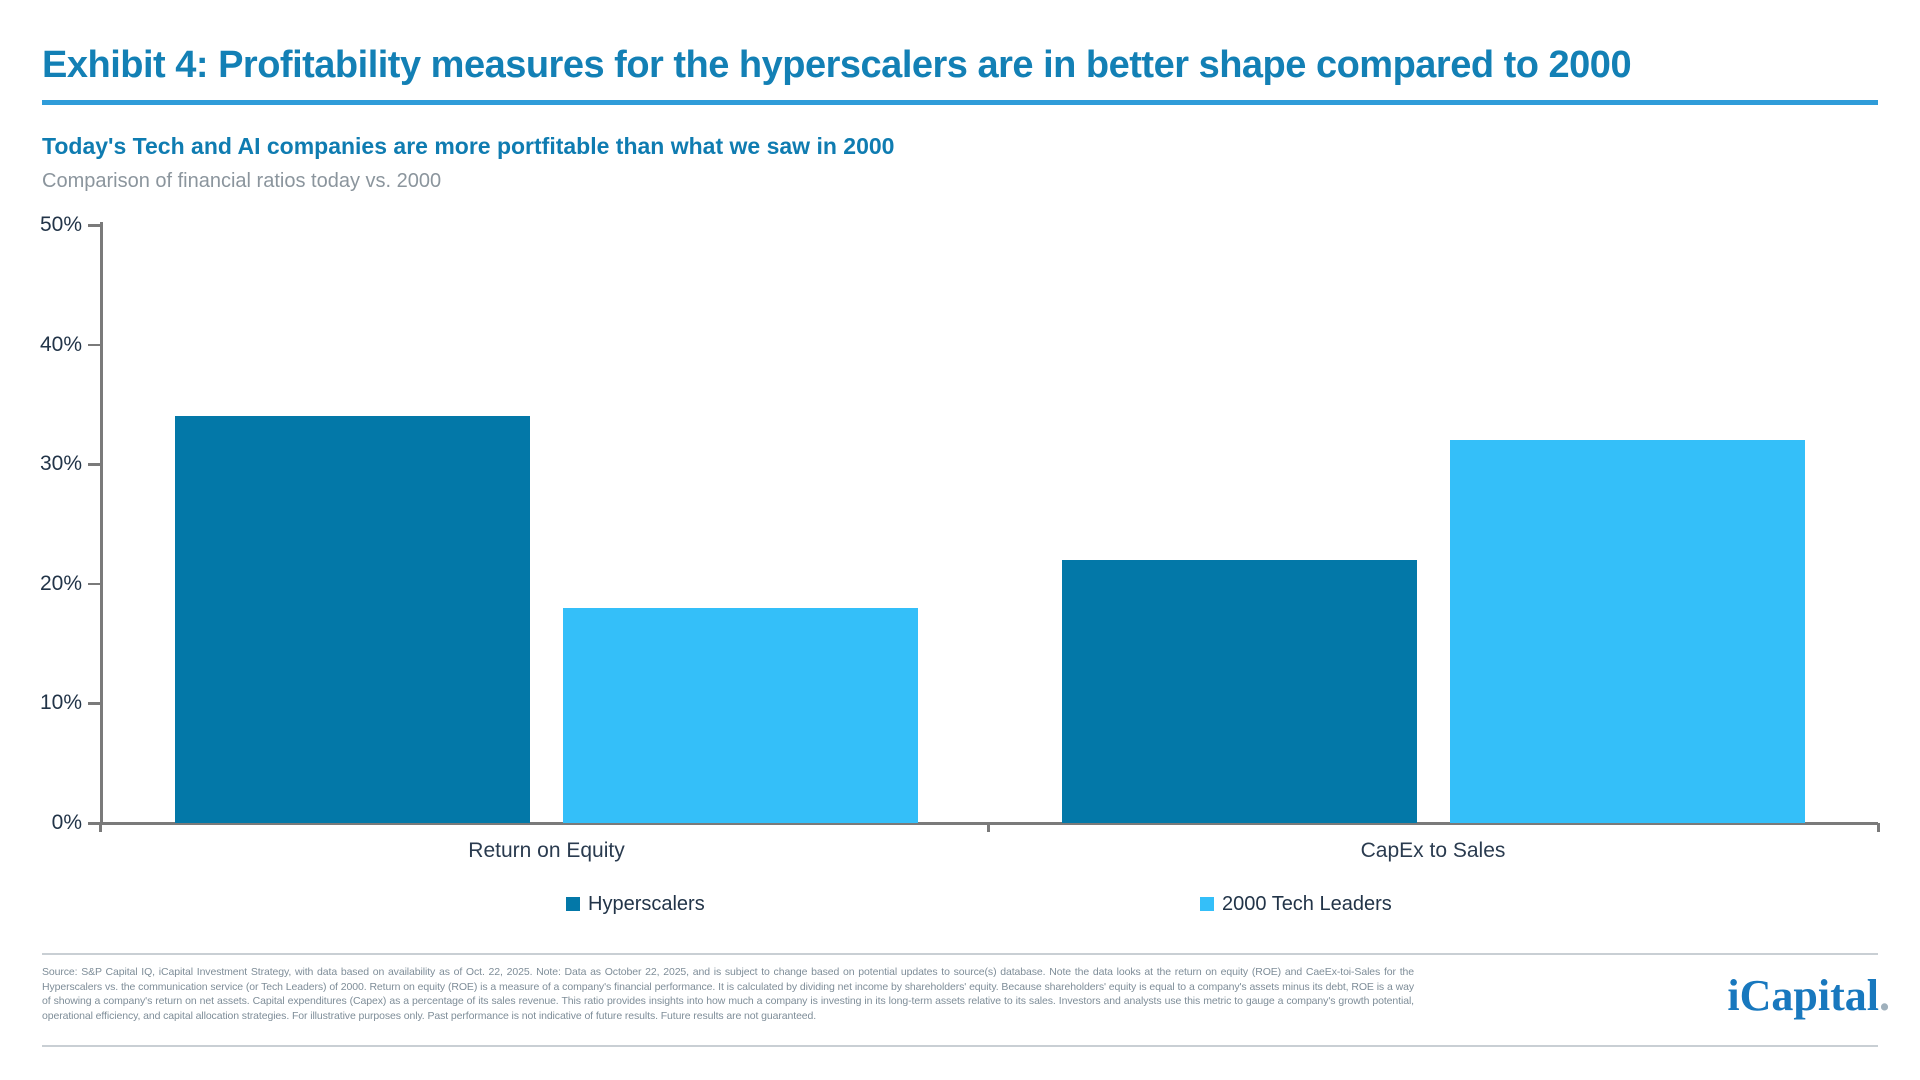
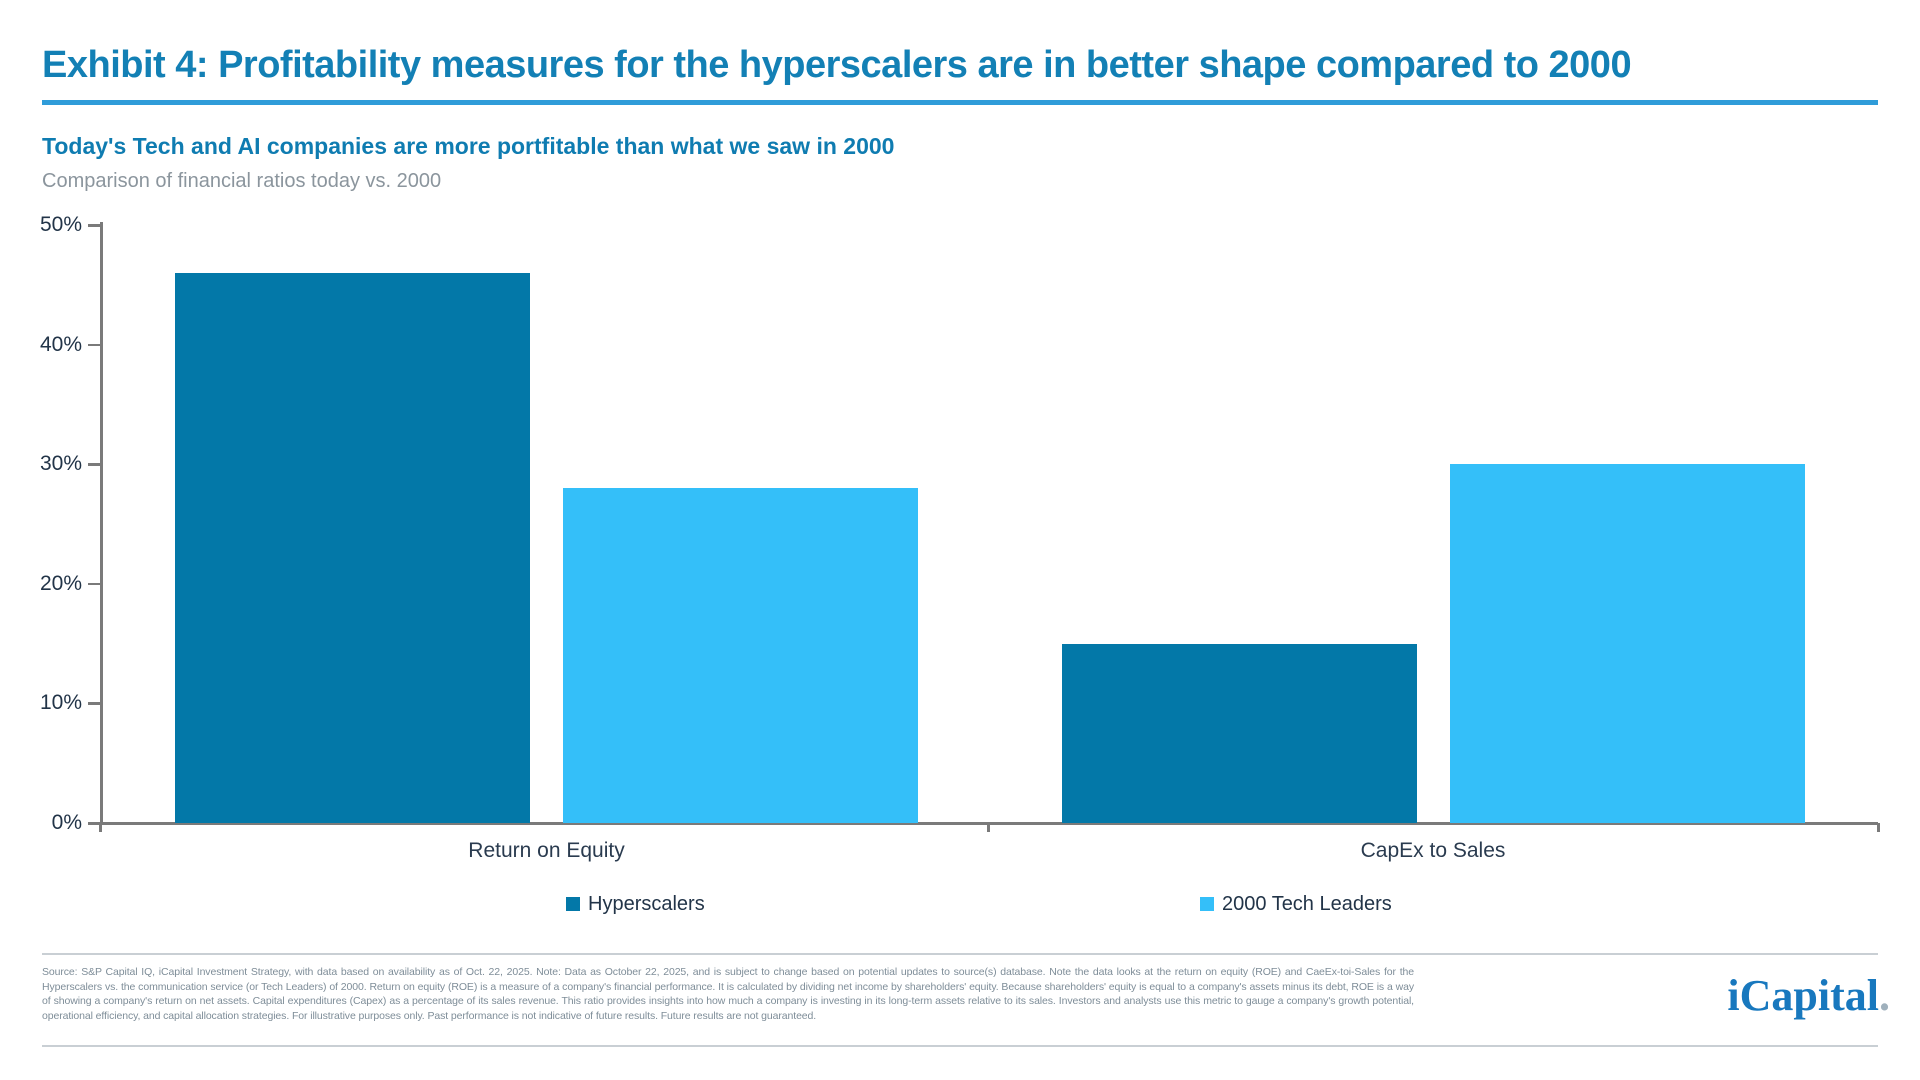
Hyperscalers/Return on Equity: 34% -> 46%
2000 Tech Leaders/Return on Equity: 18% -> 28%
Hyperscalers/CapEx to Sales: 22% -> 15%
2000 Tech Leaders/CapEx to Sales: 32% -> 30%
